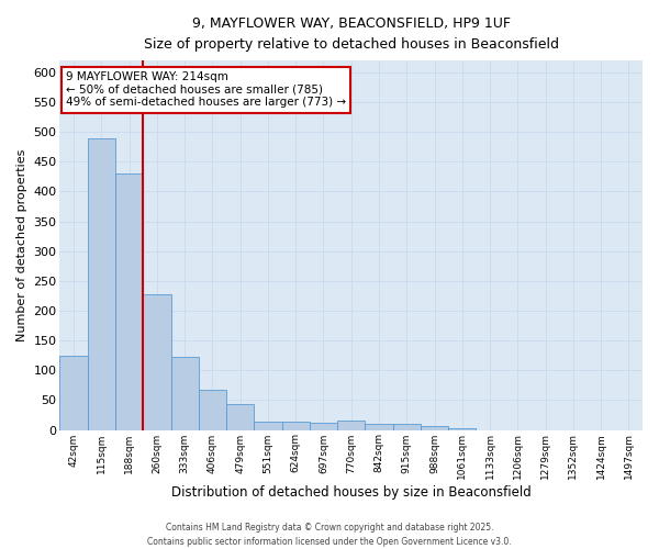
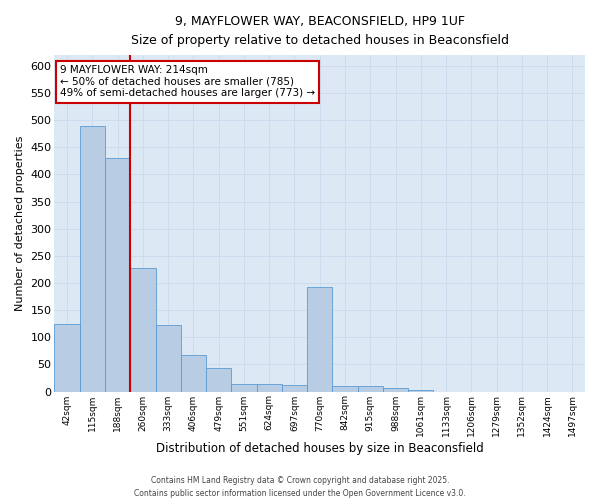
770sqm: 15 -> 192
